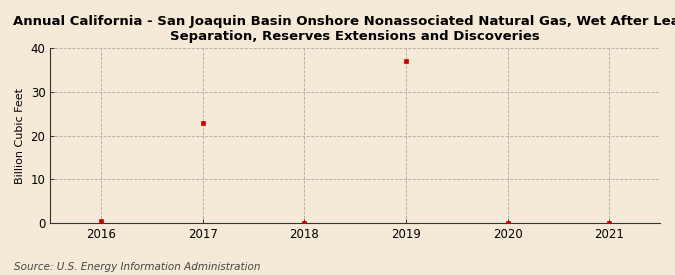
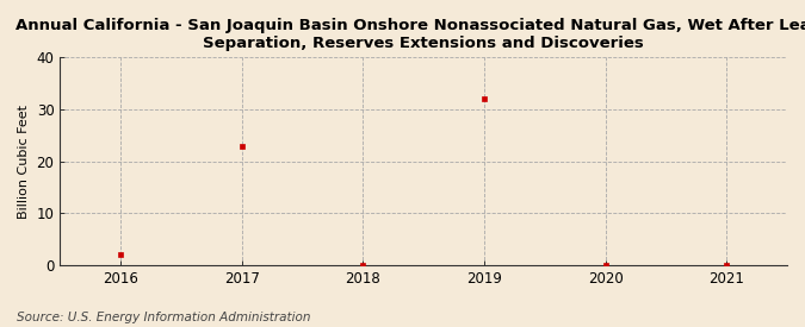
2016: 0.5 -> 2.0
2019: 37.2 -> 32.0
